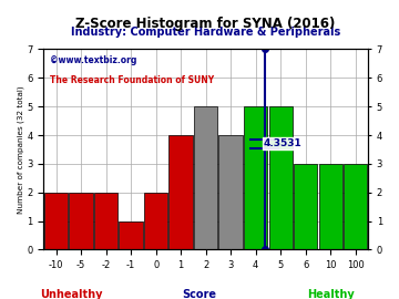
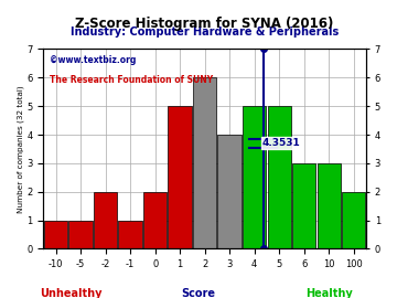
-10: 2 -> 1
-5: 2 -> 1
1: 4 -> 5
2: 5 -> 6
100: 3 -> 2
